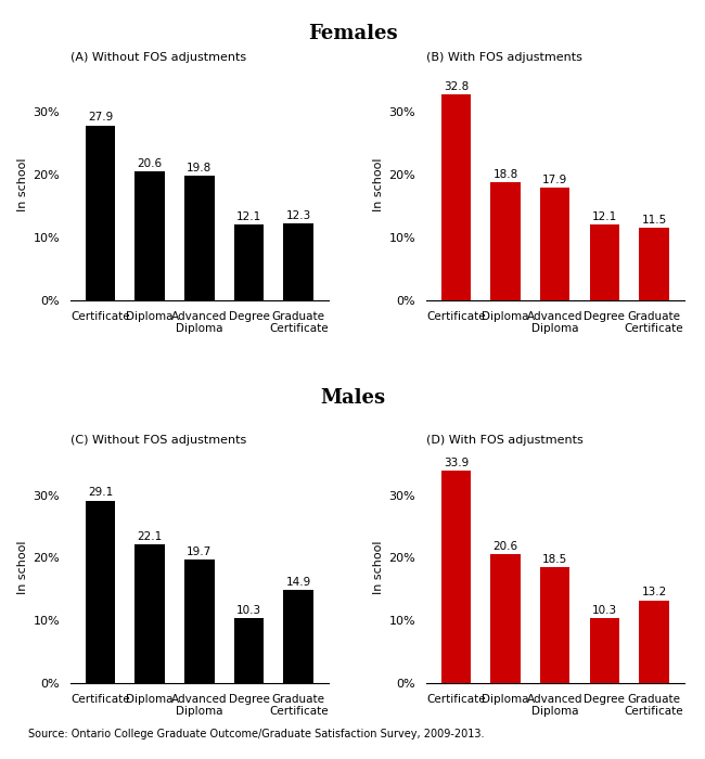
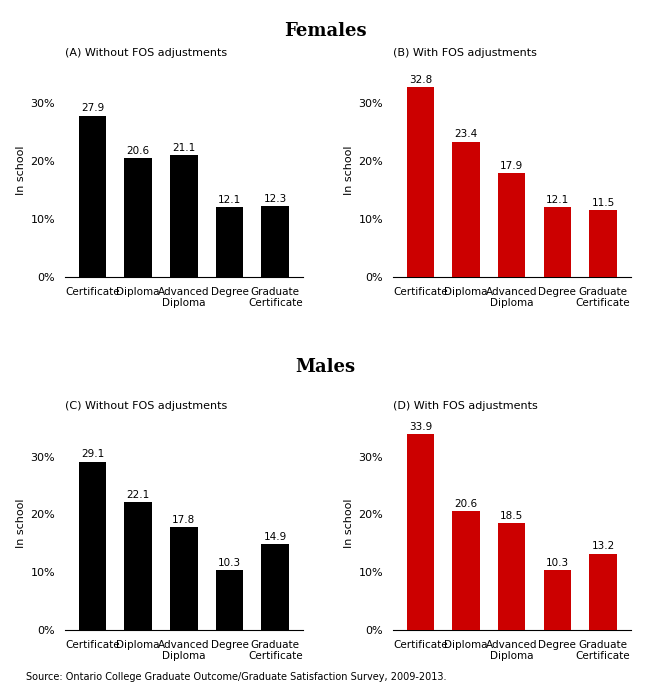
(A) Without FOS adjustments/Advanced Diploma: 19.8 -> 21.1
(B) With FOS adjustments/Diploma: 18.8 -> 23.4
(C) Without FOS adjustments/Advanced Diploma: 19.7 -> 17.8
